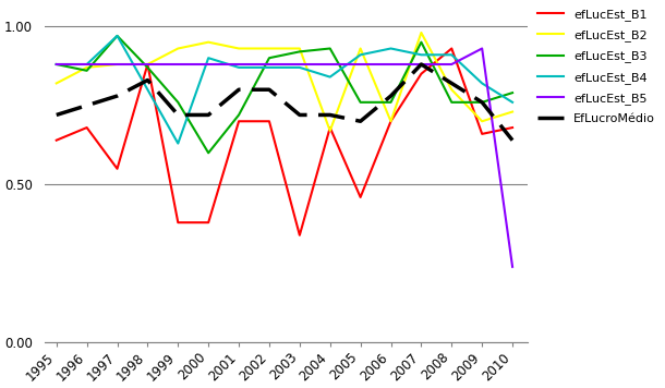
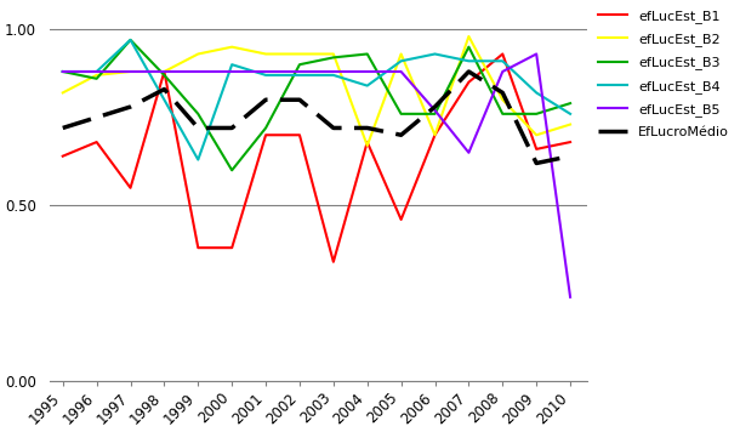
efLucEst_B5/2006: 0.88 -> 0.77
efLucEst_B5/2007: 0.88 -> 0.65
EfLucroMédio/2009: 0.76 -> 0.62
